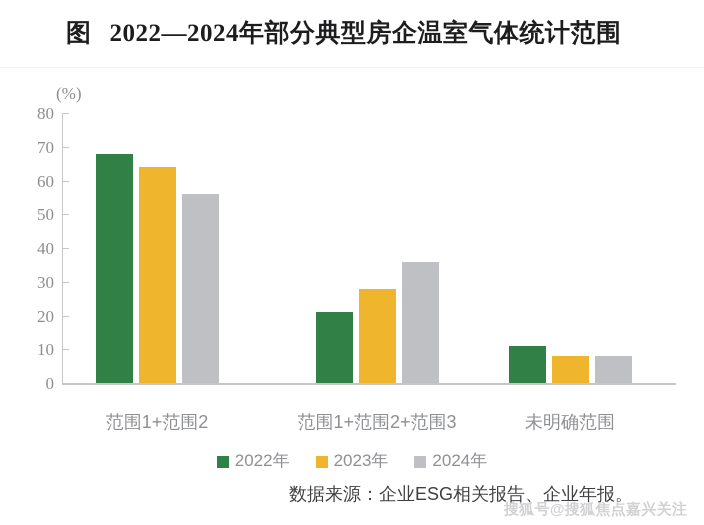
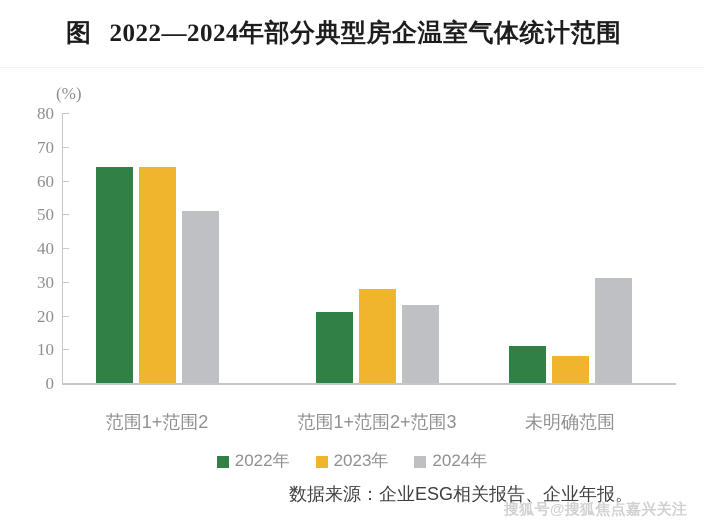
2022年/范围1+范围2: 68 -> 64
2024年/范围1+范围2: 56 -> 51
2024年/范围1+范围2+范围3: 36 -> 23
2024年/未明确范围: 8 -> 31
